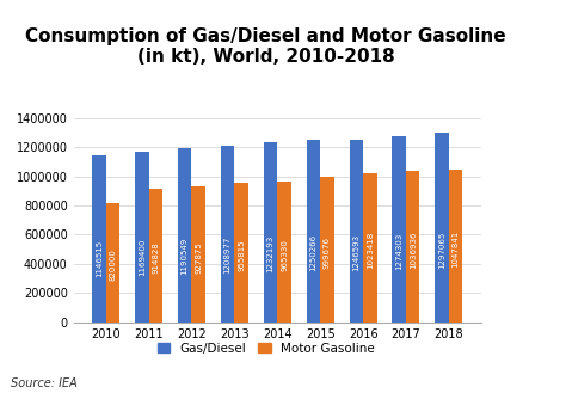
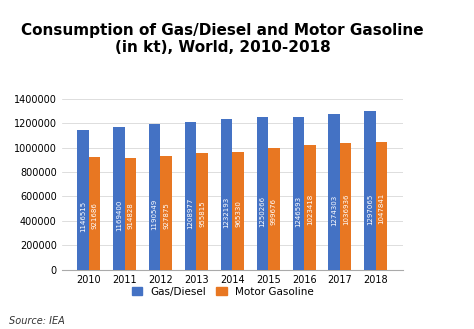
Motor Gasoline/2010: 820000 -> 920000
